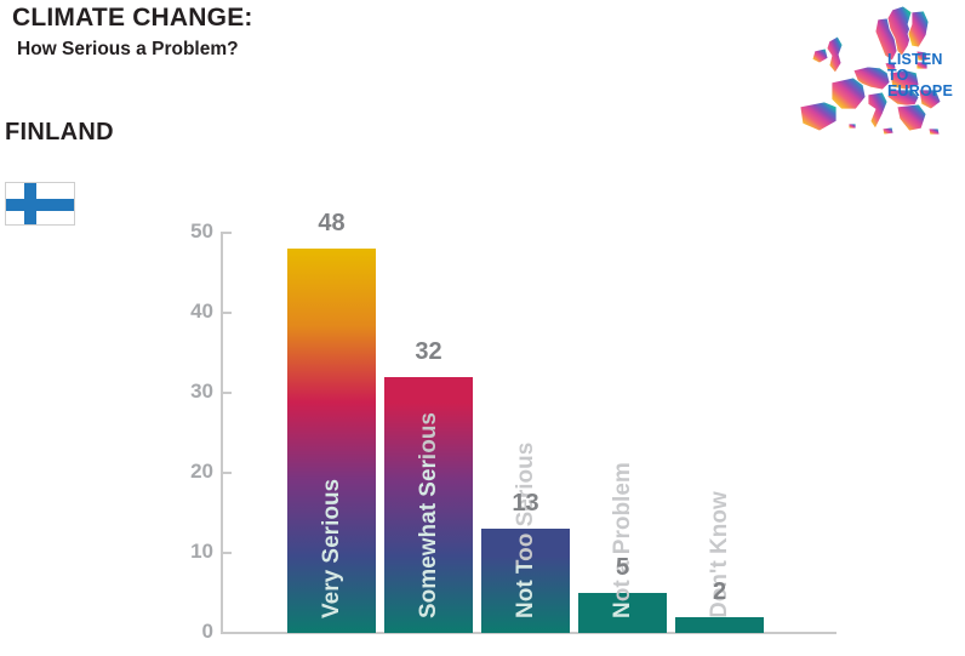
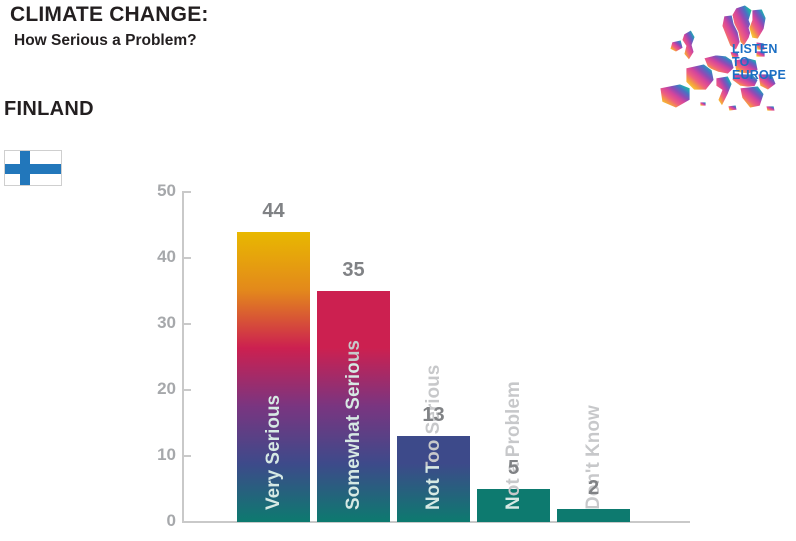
Very Serious: 48 -> 44
Somewhat Serious: 32 -> 35
